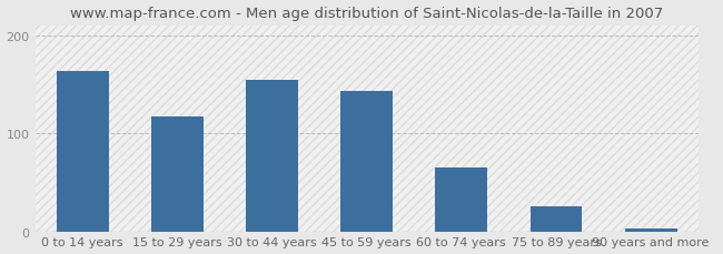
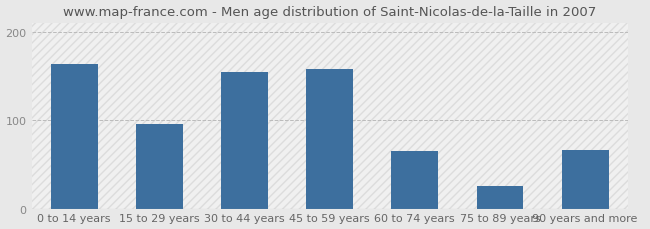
15 to 29 years: 117 -> 96
45 to 59 years: 143 -> 158
90 years and more: 3 -> 66
